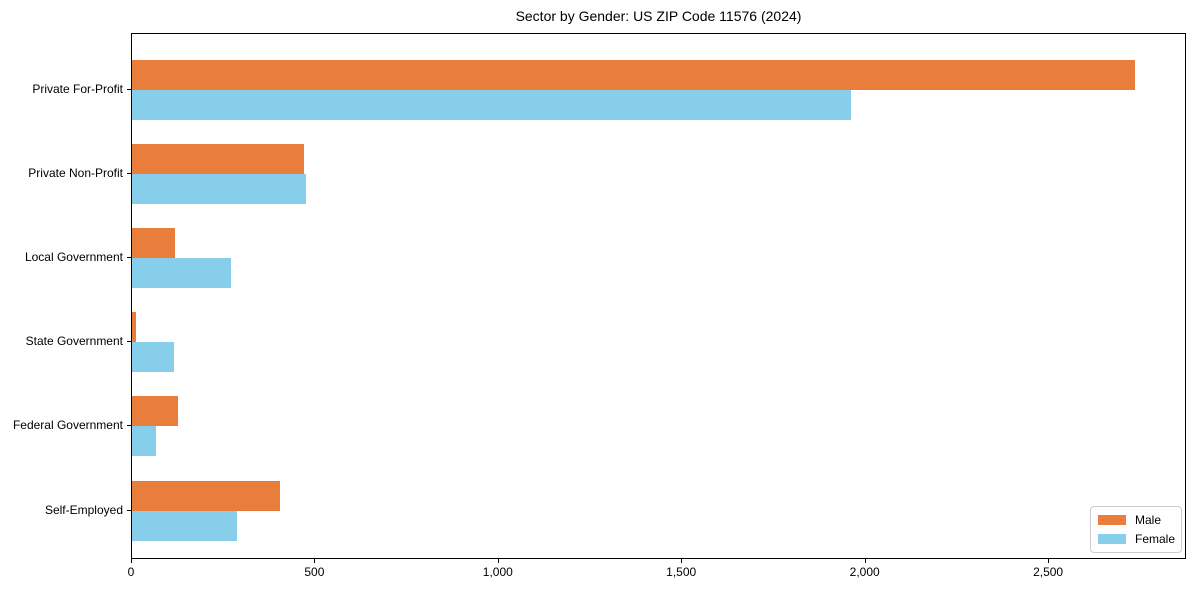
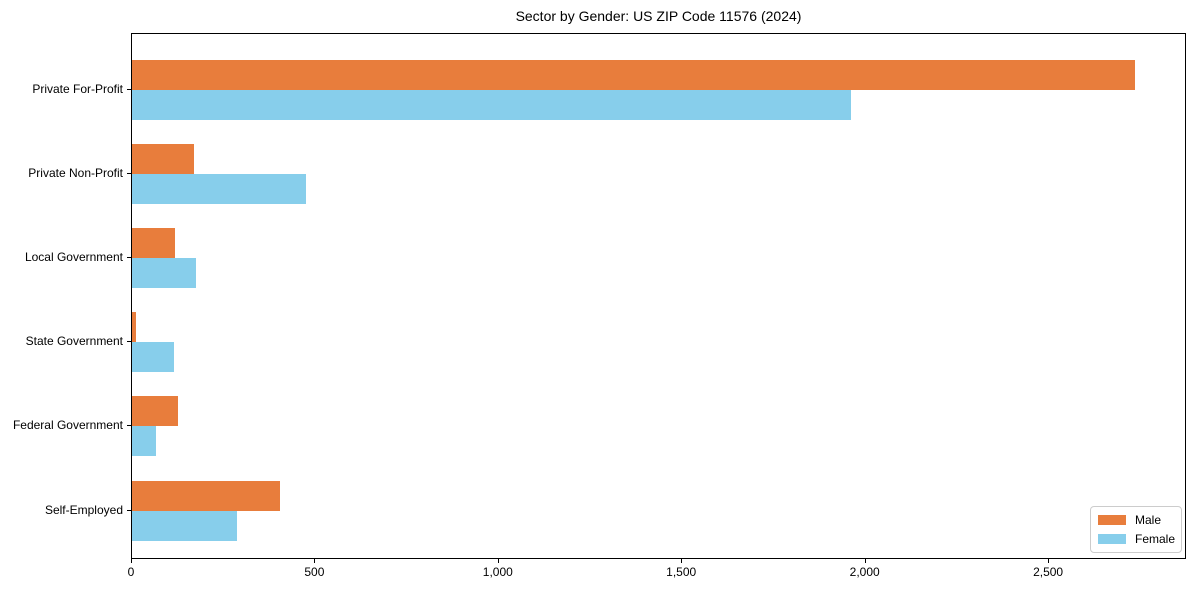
Male/Private Non-Profit: 470 -> 170
Female/Local Government: 270 -> 180
